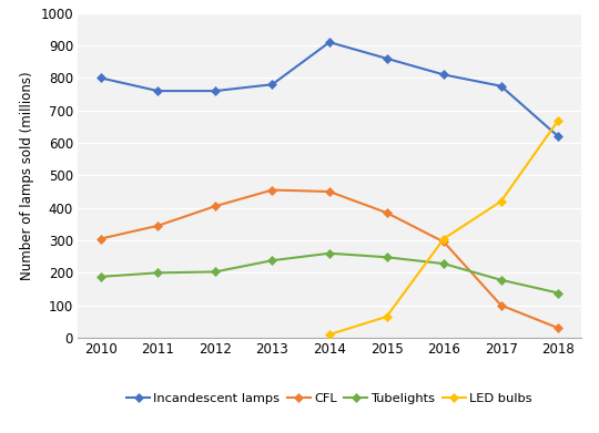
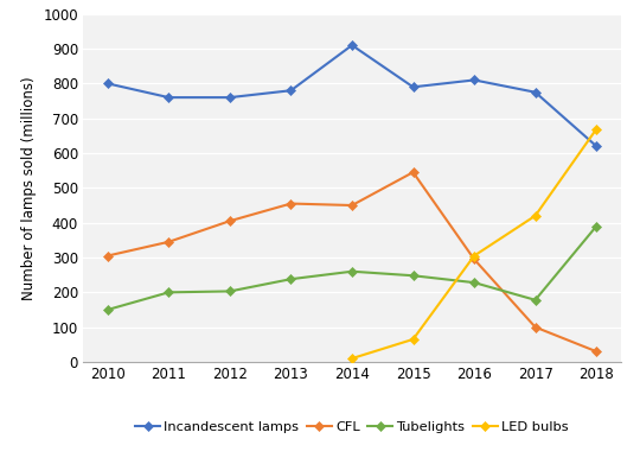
Tubelights/2010: 188 -> 150
Incandescent lamps/2015: 860 -> 790
CFL/2015: 385 -> 545
Tubelights/2018: 138 -> 390
